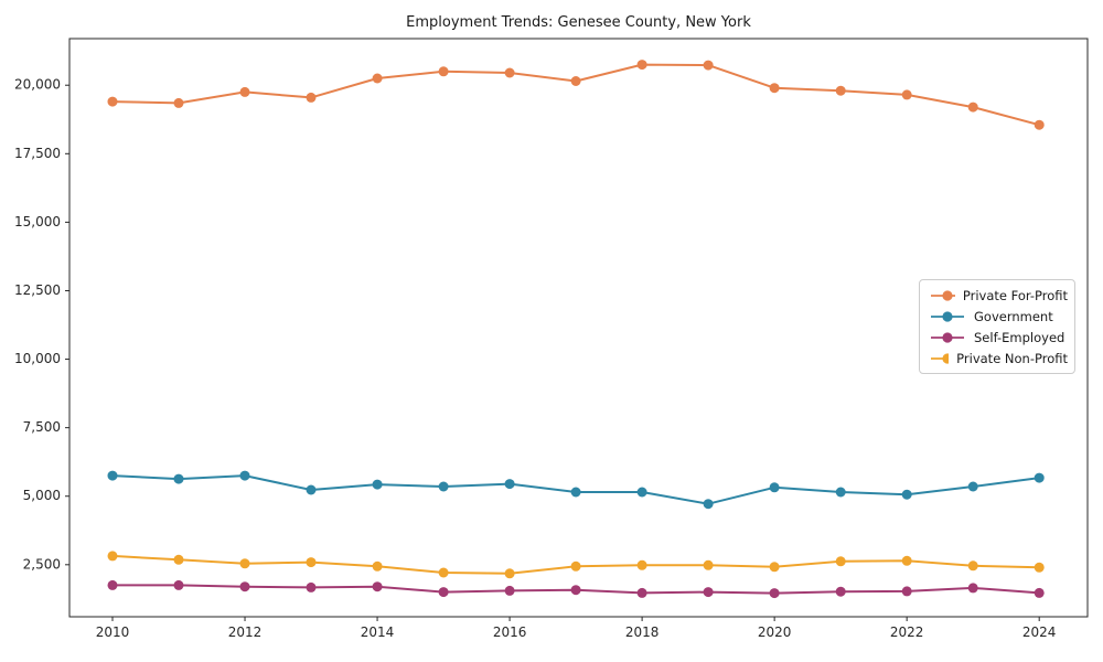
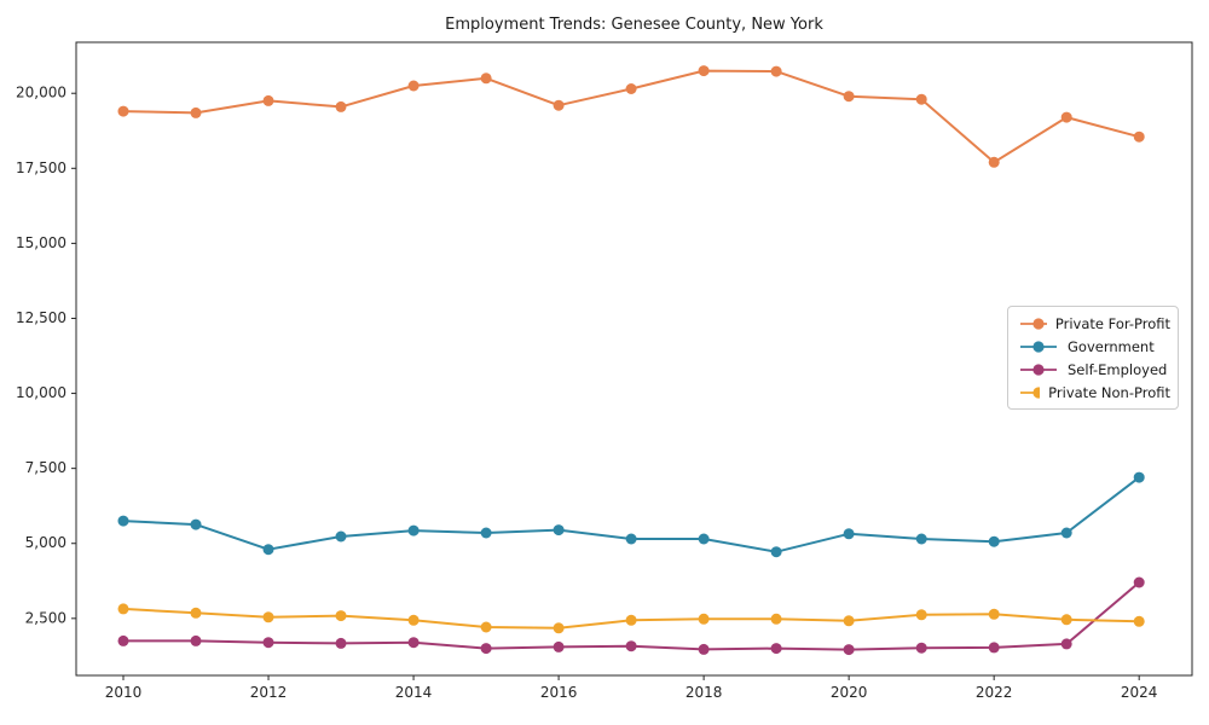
Government/2012: 5800 -> 4800
Private For-Profit/2016: 20400 -> 19600
Private For-Profit/2022: 19600 -> 17700
Government/2024: 5700 -> 7200
Self-Employed/2024: 1500 -> 3700
